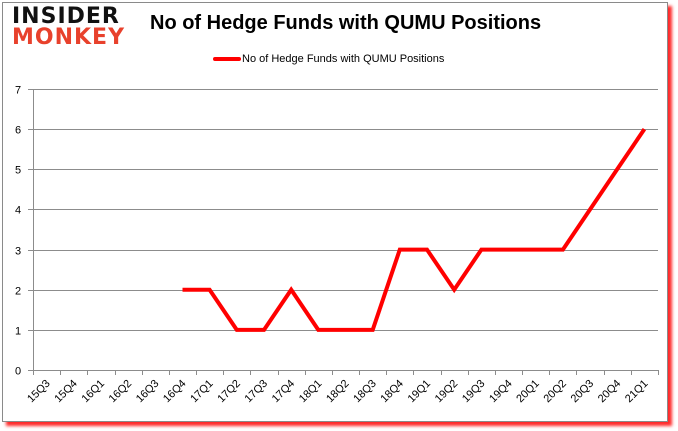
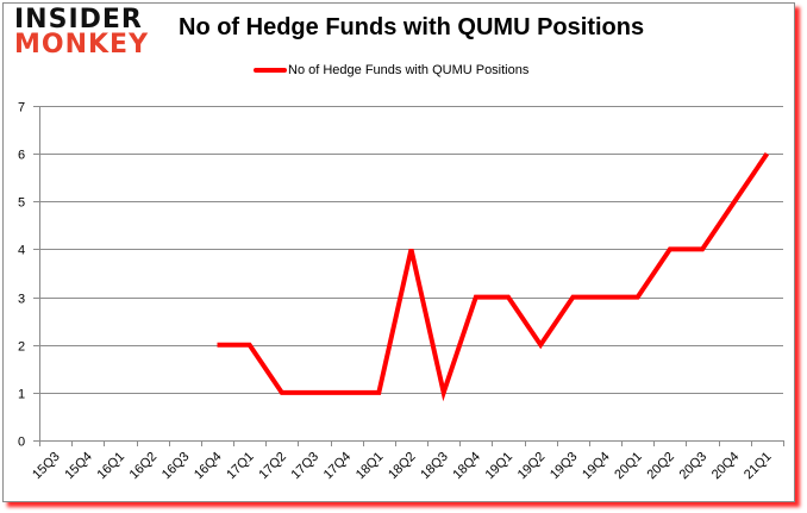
17Q4: 2 -> 1
18Q2: 1 -> 4
20Q2: 3 -> 4
